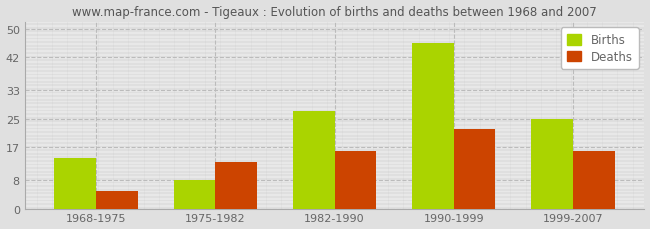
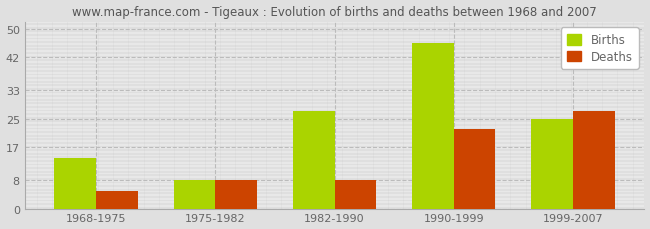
Deaths/1975-1982: 13 -> 8
Deaths/1982-1990: 16 -> 8
Deaths/1999-2007: 16 -> 27
